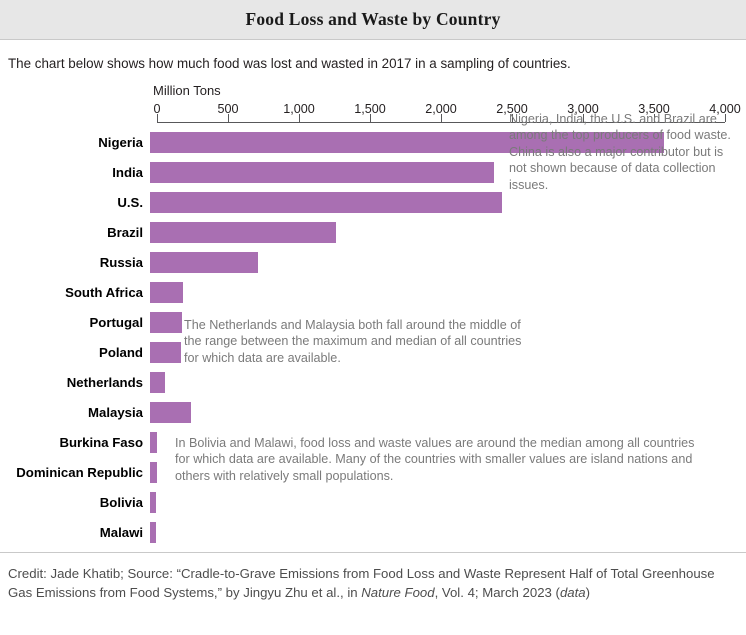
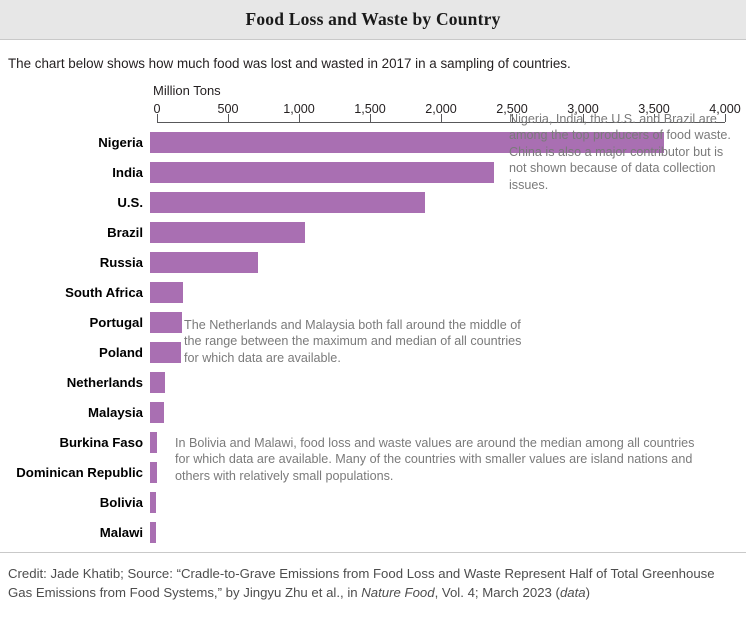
U.S.: 2480 -> 1940
Brazil: 1310 -> 1090
Malaysia: 290 -> 100
